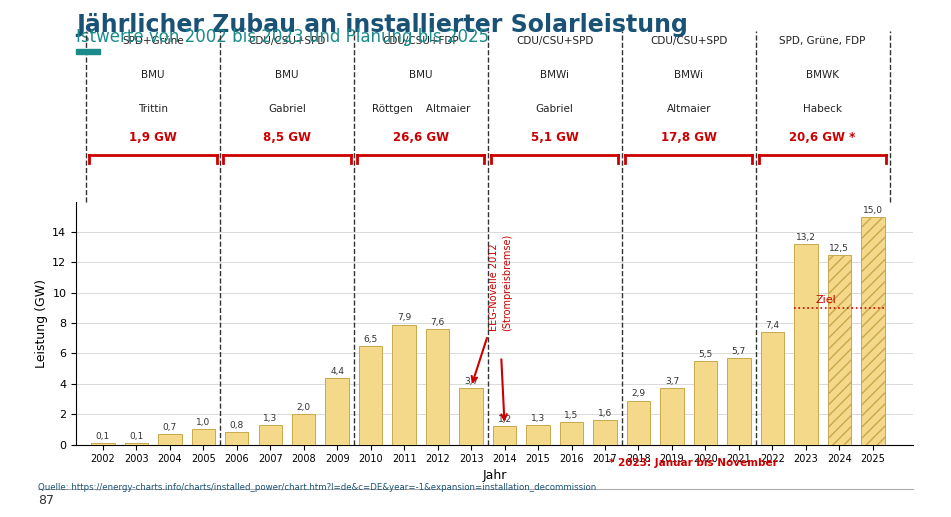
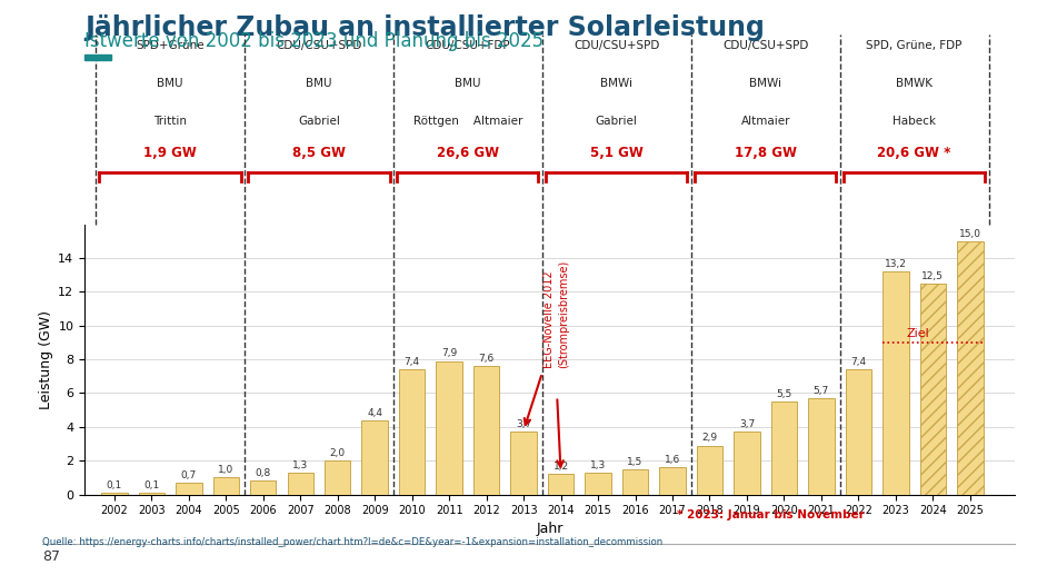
2010: 6,5 -> 7,4
